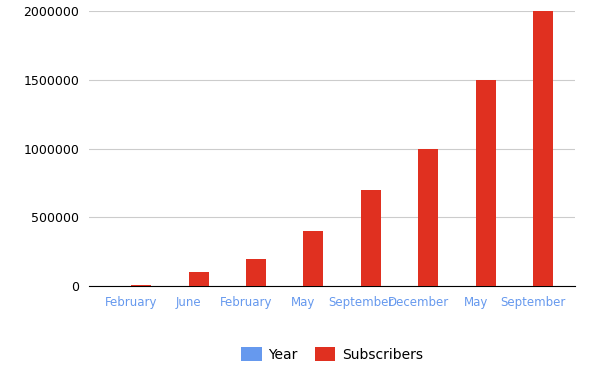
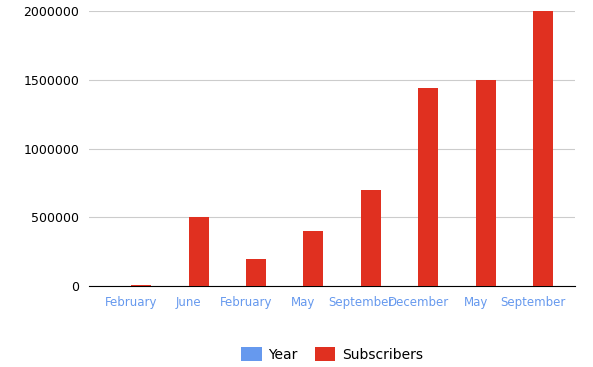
Subscribers/June: 100000 -> 500000
Subscribers/December: 1000000 -> 1440000
